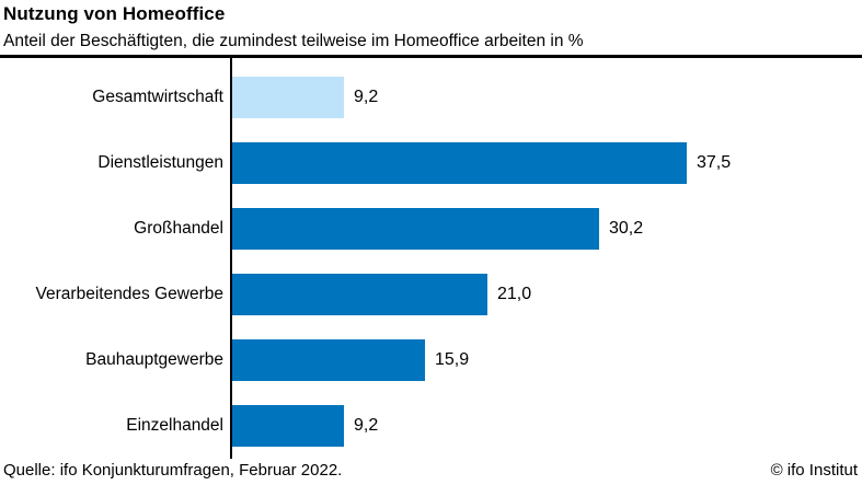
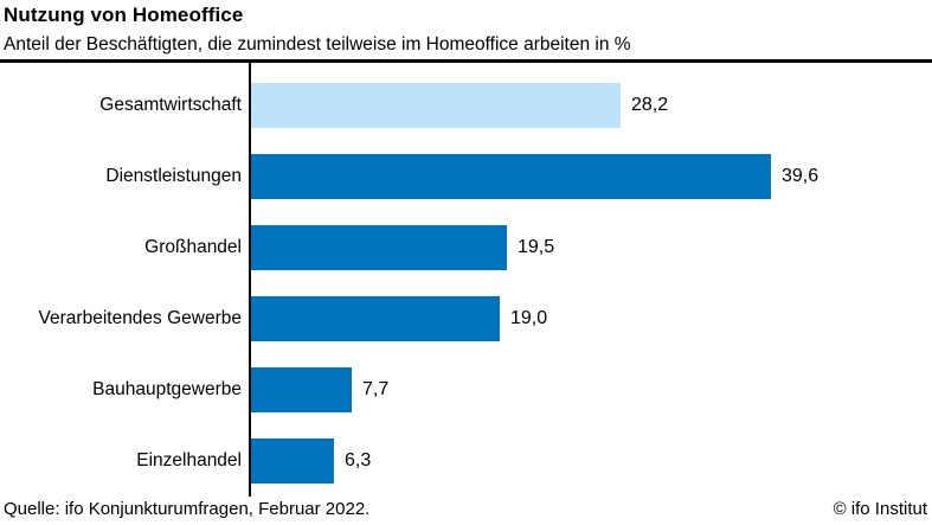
Gesamtwirtschaft: 9,2 -> 28,2
Dienstleistungen: 37,5 -> 39,6
Großhandel: 30,2 -> 19,5
Verarbeitendes Gewerbe: 21,0 -> 19,0
Bauhauptgewerbe: 15,9 -> 7,7
Einzelhandel: 9,2 -> 6,3
